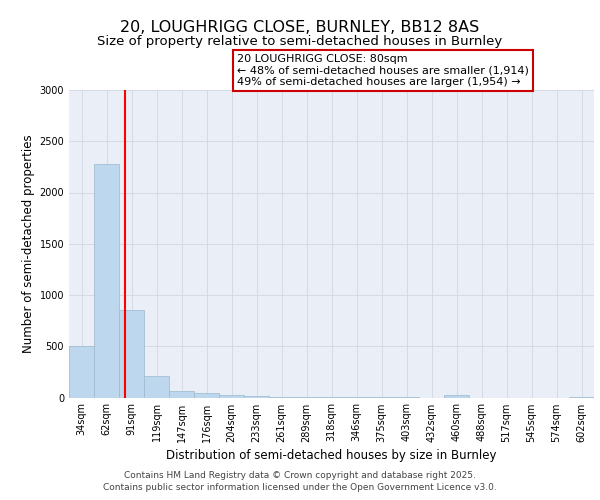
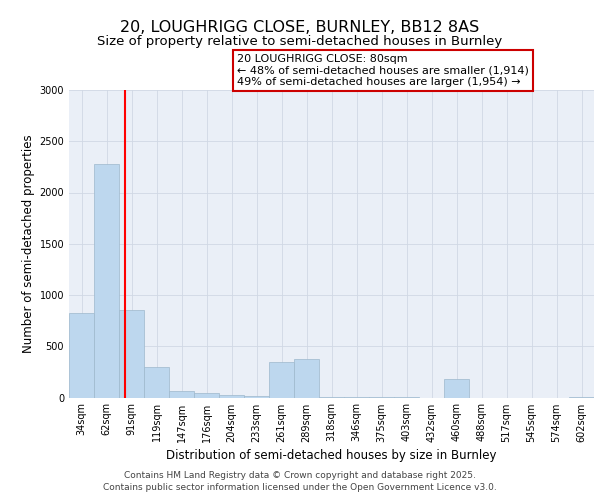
34sqm: 500 -> 820
119sqm: 200 -> 300
261sqm: 10 -> 350
289sqm: 0 -> 380
460sqm: 30 -> 180
